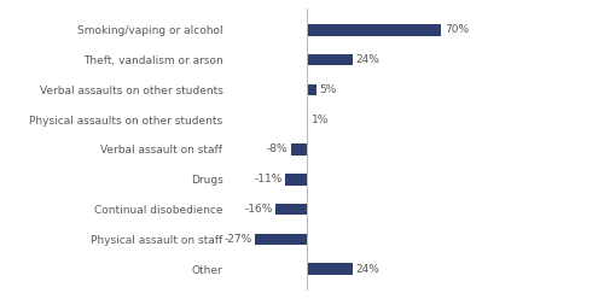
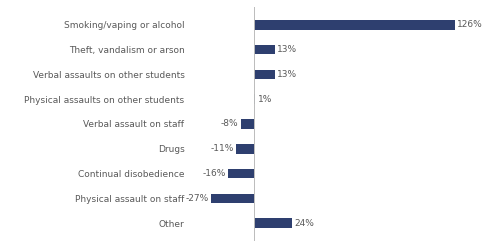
Smoking/vaping or alcohol: 70% -> 126%
Theft, vandalism or arson: 24% -> 13%
Verbal assaults on other students: 5% -> 13%
